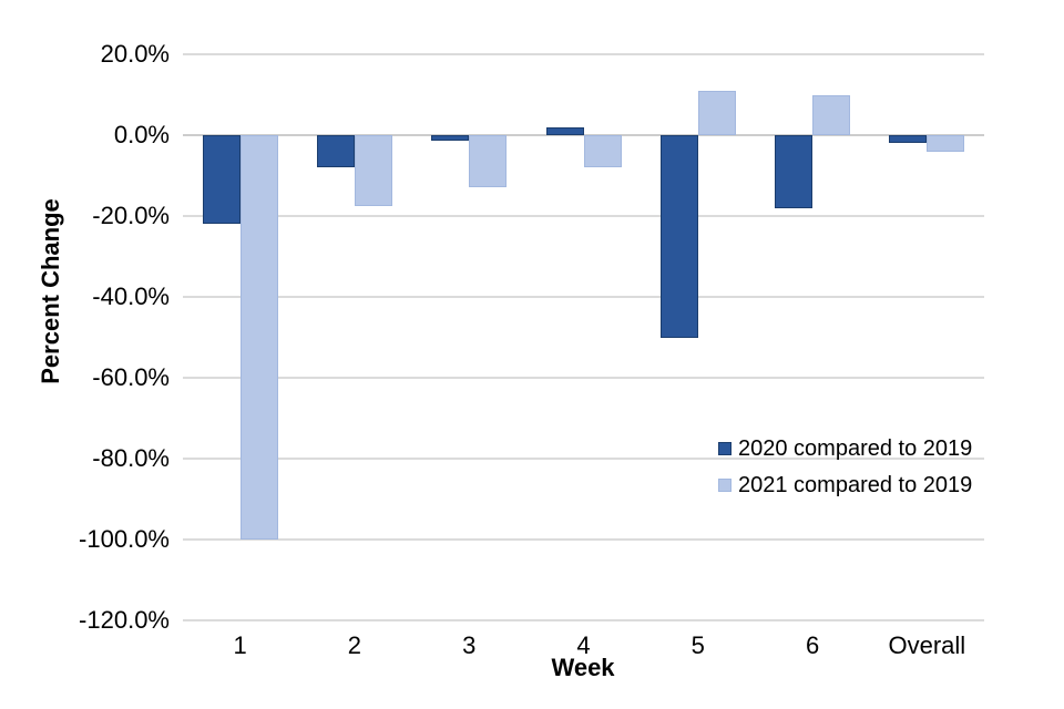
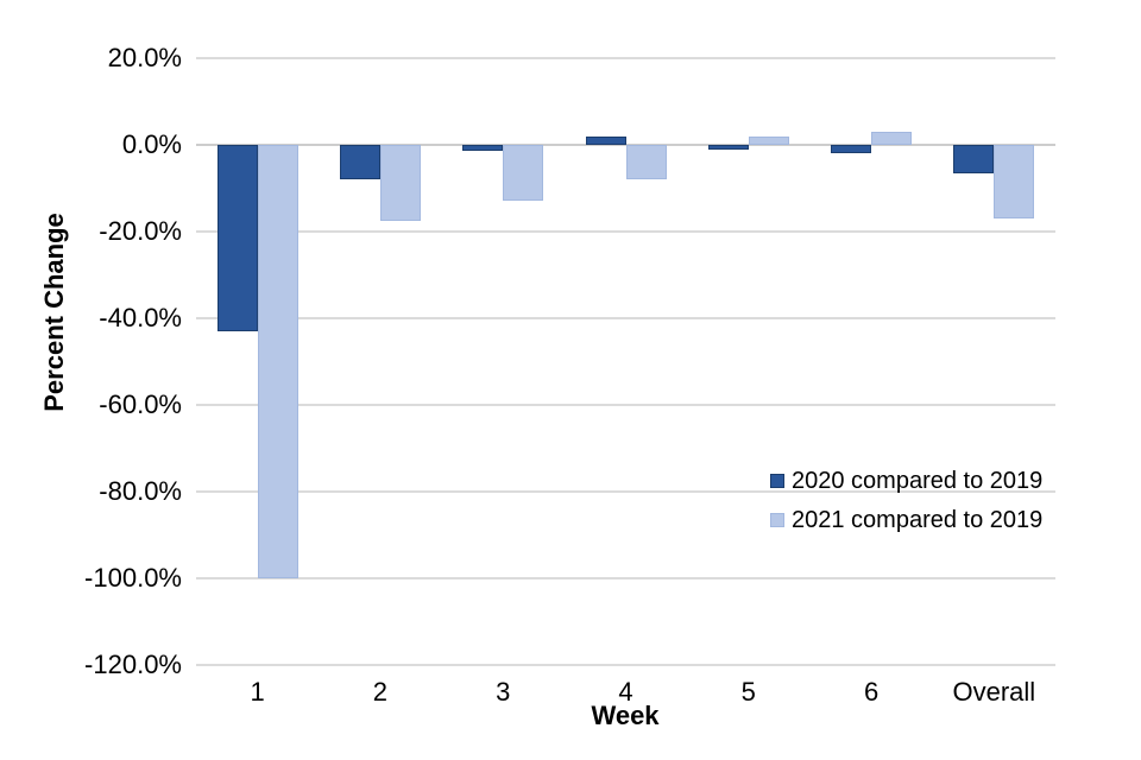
2020 compared to 2019/1: -22% -> -43%
2020 compared to 2019/5: -50% -> -1%
2021 compared to 2019/5: 11% -> 2%
2020 compared to 2019/6: -18% -> -2%
2021 compared to 2019/6: 10% -> 3%
2020 compared to 2019/Overall: -2% -> -6%
2021 compared to 2019/Overall: -4% -> -17%
